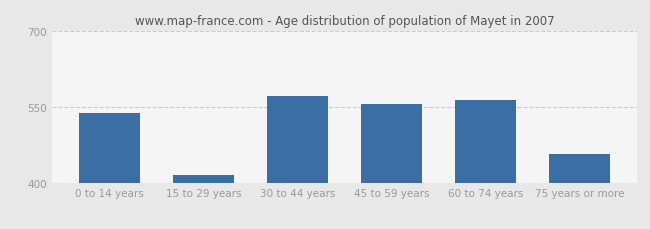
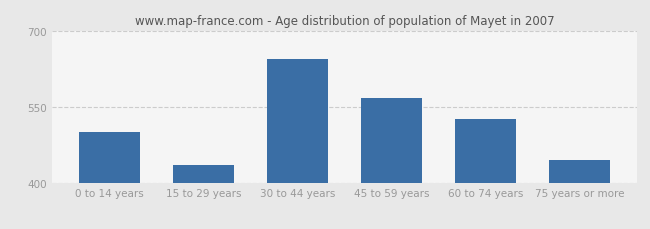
0 to 14 years: 538 -> 500
15 to 29 years: 415 -> 436
30 to 44 years: 572 -> 646
45 to 59 years: 556 -> 568
60 to 74 years: 565 -> 526
75 years or more: 458 -> 446
